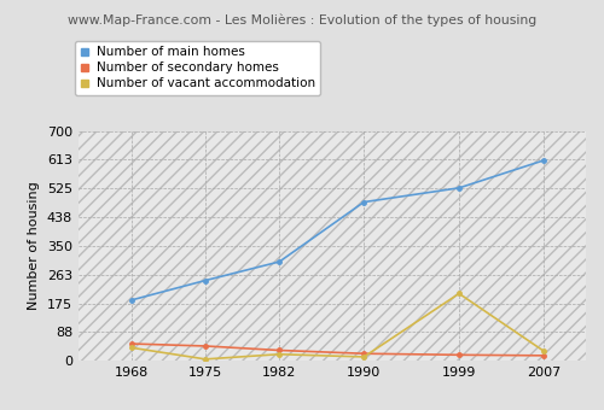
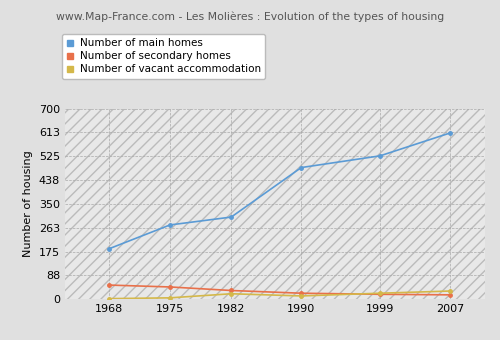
Number of vacant accommodation/1968: 40 -> 2
Number of main homes/1975: 245 -> 273
Number of vacant accommodation/1999: 205 -> 22
